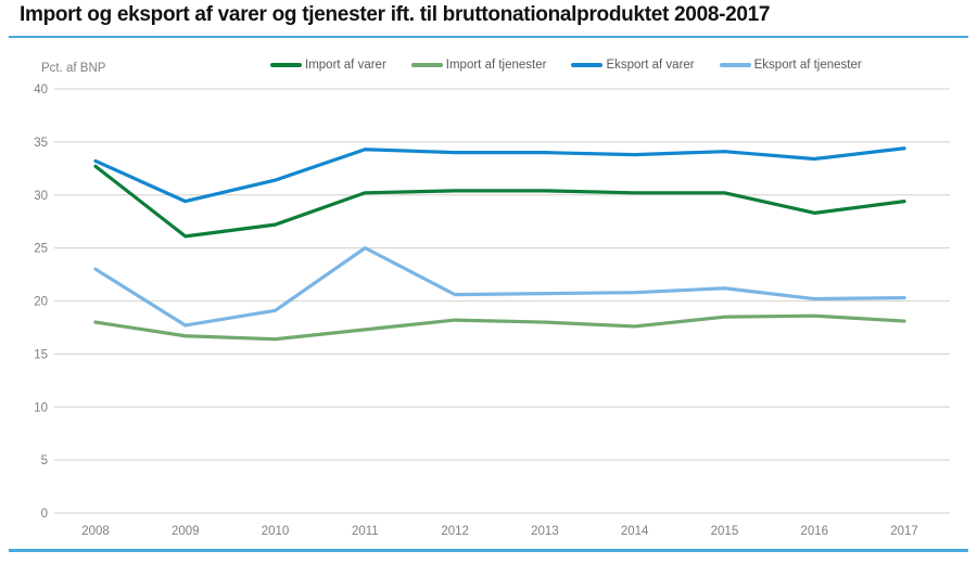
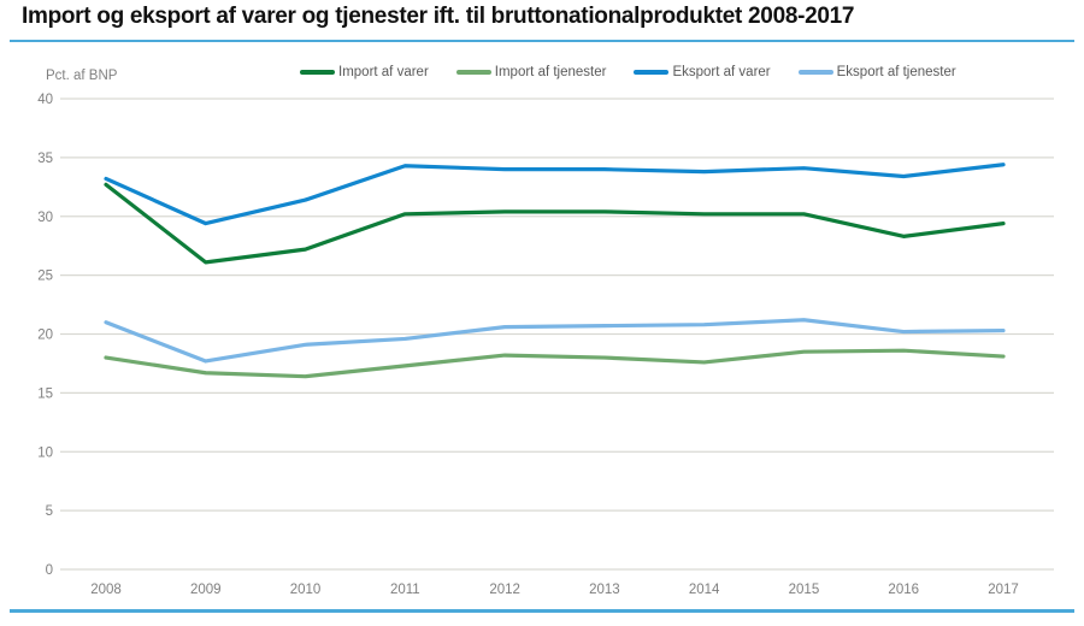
Eksport af tjenester/2008: 23 -> 21
Eksport af tjenester/2011: 25 -> 20
